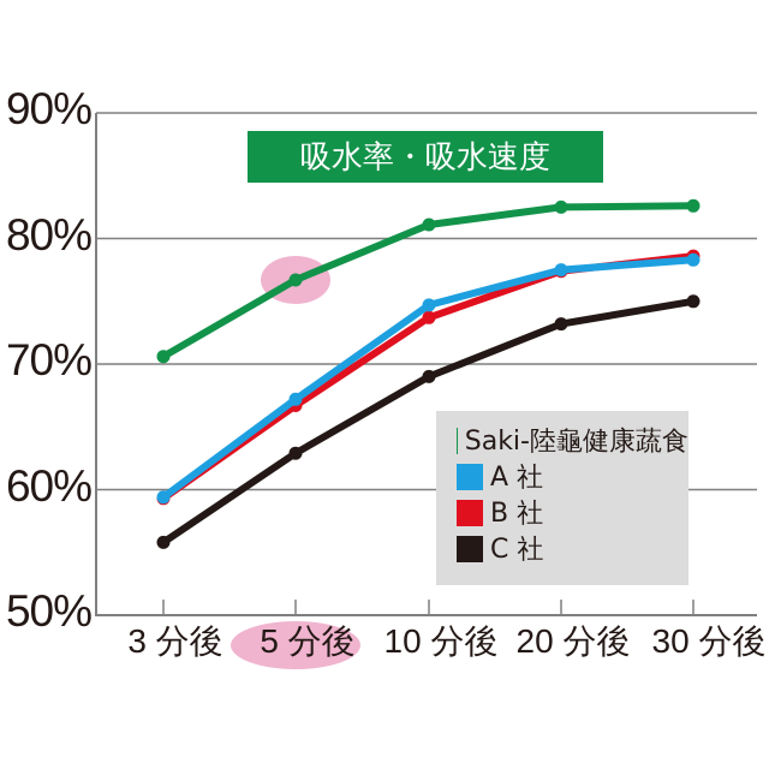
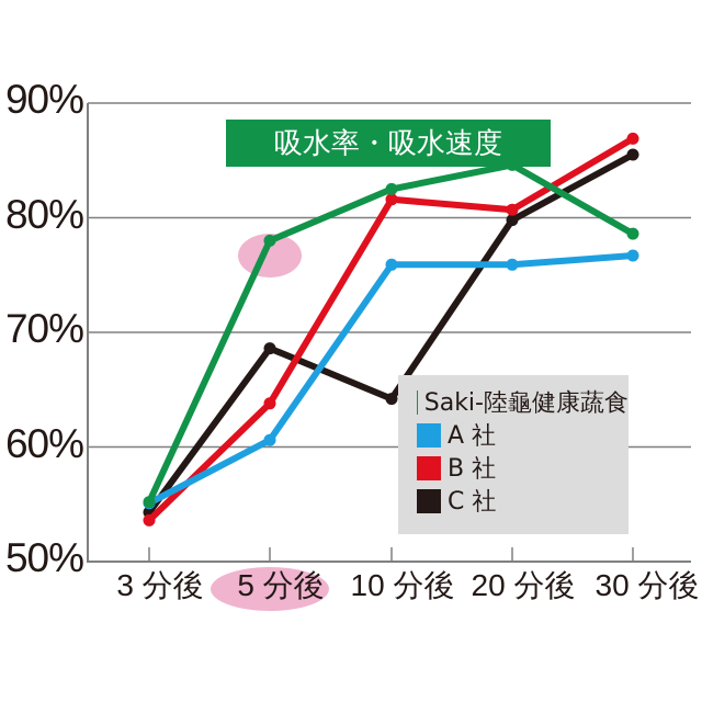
Saki-陸龜健康蔬食/3 分後: 70.6% -> 55.2%
A 社/3 分後: 59.4% -> 55.1%
B 社/3 分後: 59.3% -> 53.6%
C 社/3 分後: 55.8% -> 54.3%
Saki-陸龜健康蔬食/5 分後: 76.7% -> 78.0%
A 社/5 分後: 67.2% -> 60.6%
B 社/5 分後: 66.7% -> 63.8%
C 社/5 分後: 62.9% -> 68.6%
Saki-陸龜健康蔬食/10 分後: 81.1% -> 82.5%
A 社/10 分後: 74.7% -> 75.9%
B 社/10 分後: 73.7% -> 81.6%
C 社/10 分後: 69.0% -> 64.2%
Saki-陸龜健康蔬食/20 分後: 82.5% -> 84.6%
A 社/20 分後: 77.5% -> 75.9%
B 社/20 分後: 77.4% -> 80.7%
C 社/20 分後: 73.2% -> 79.8%
Saki-陸龜健康蔬食/30 分後: 82.6% -> 78.6%
A 社/30 分後: 78.3% -> 76.7%
B 社/30 分後: 78.6% -> 86.9%
C 社/30 分後: 75.0% -> 85.5%
